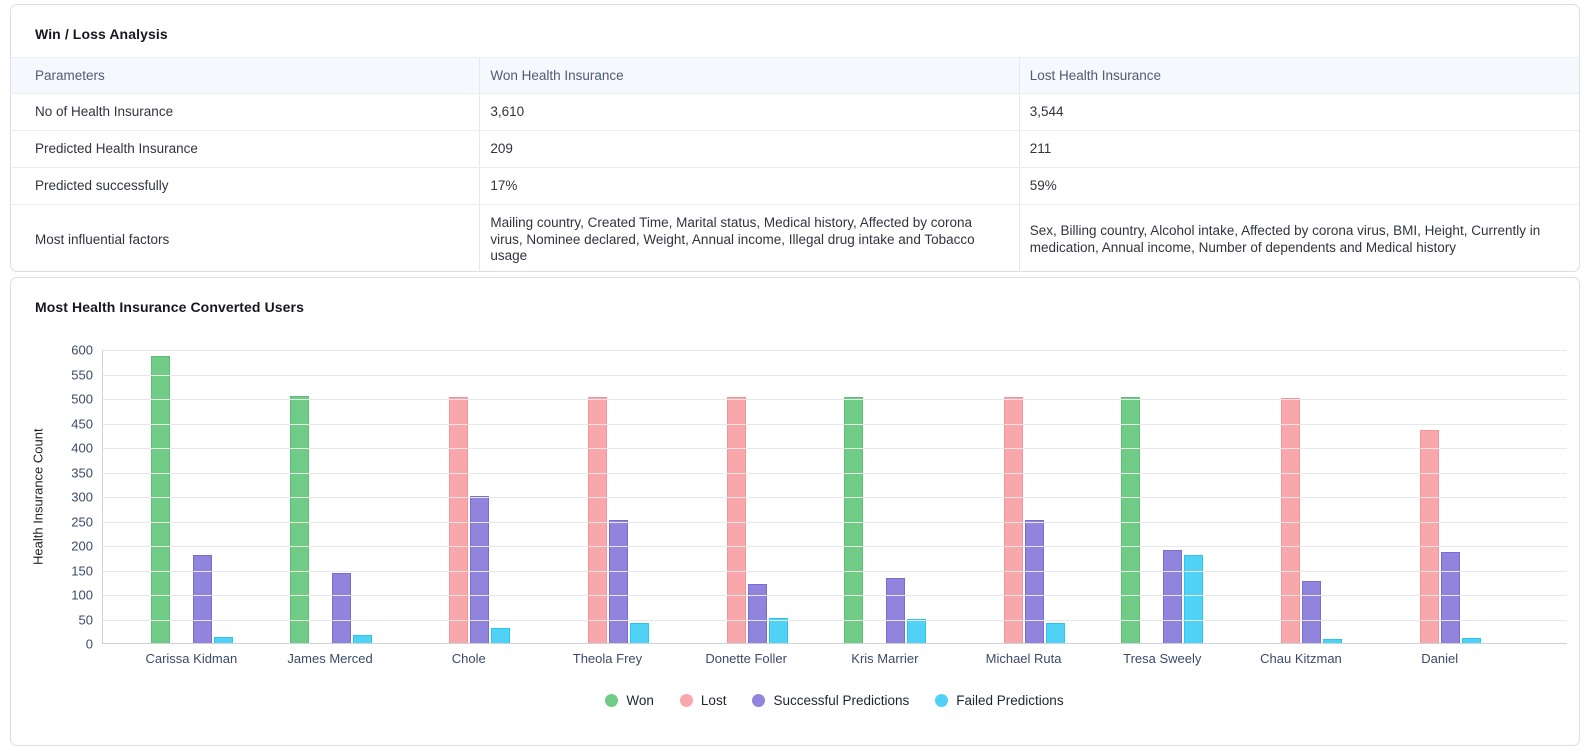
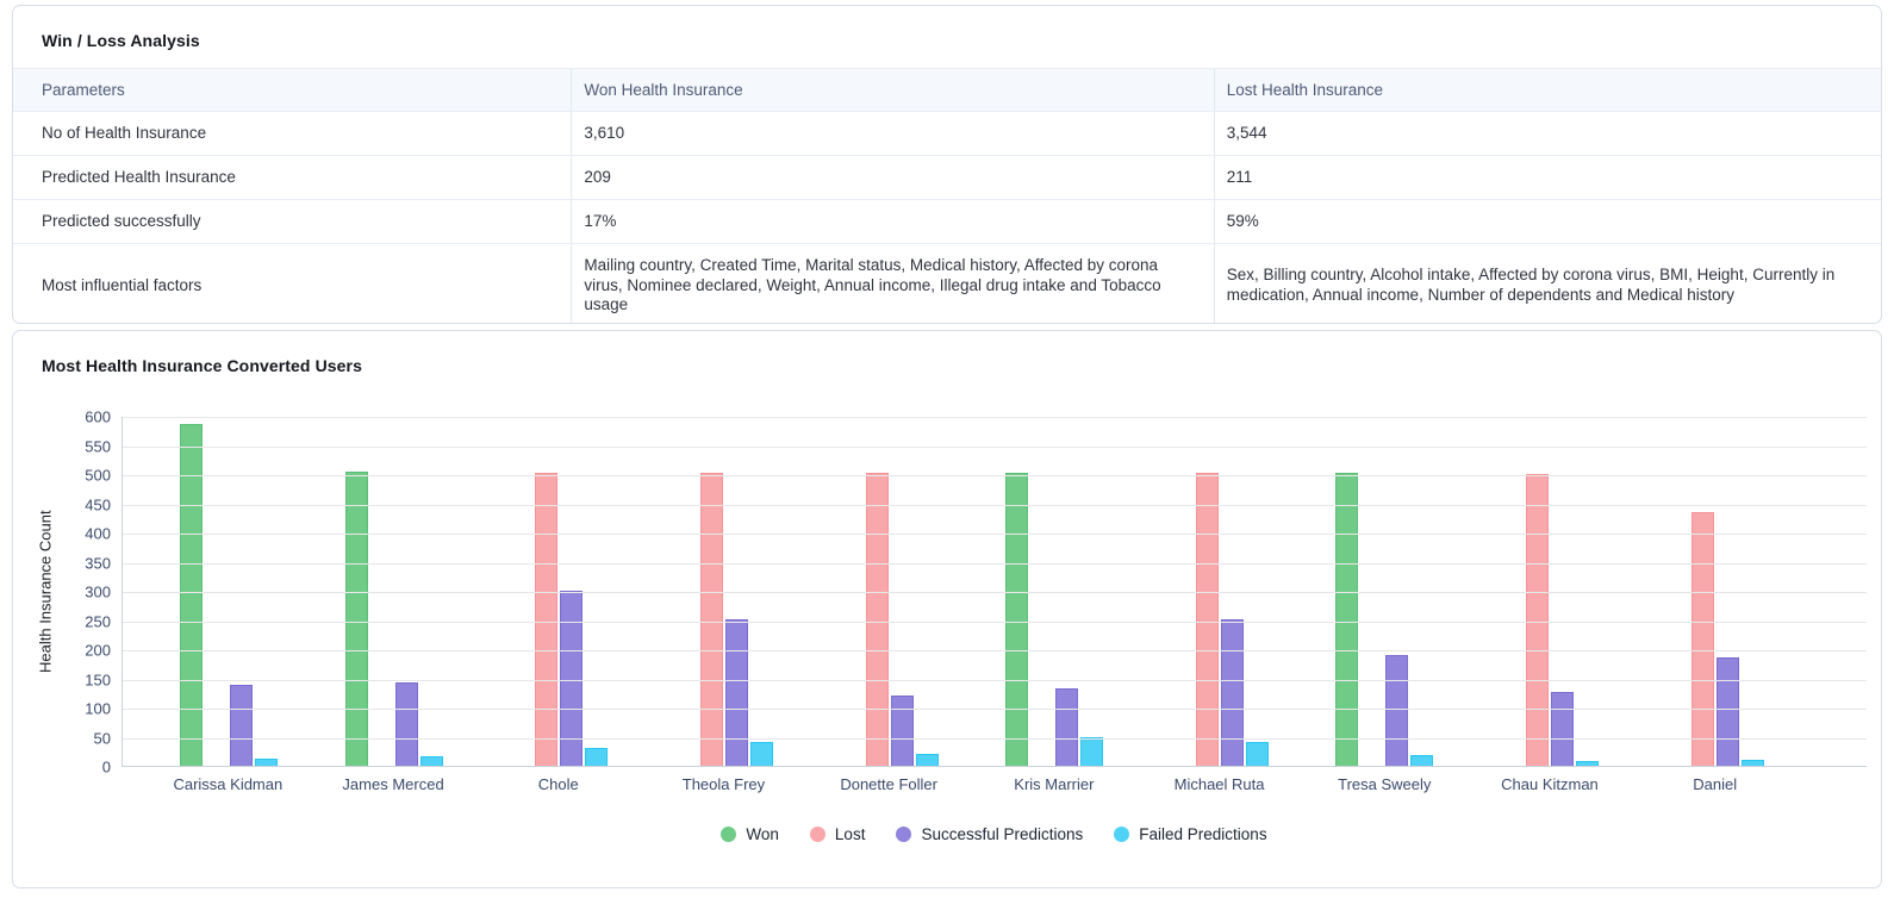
Successful Predictions/Carissa Kidman: 180 -> 140
Failed Predictions/Donette Foller: 50 -> 20
Failed Predictions/Tresa Sweely: 180 -> 20
